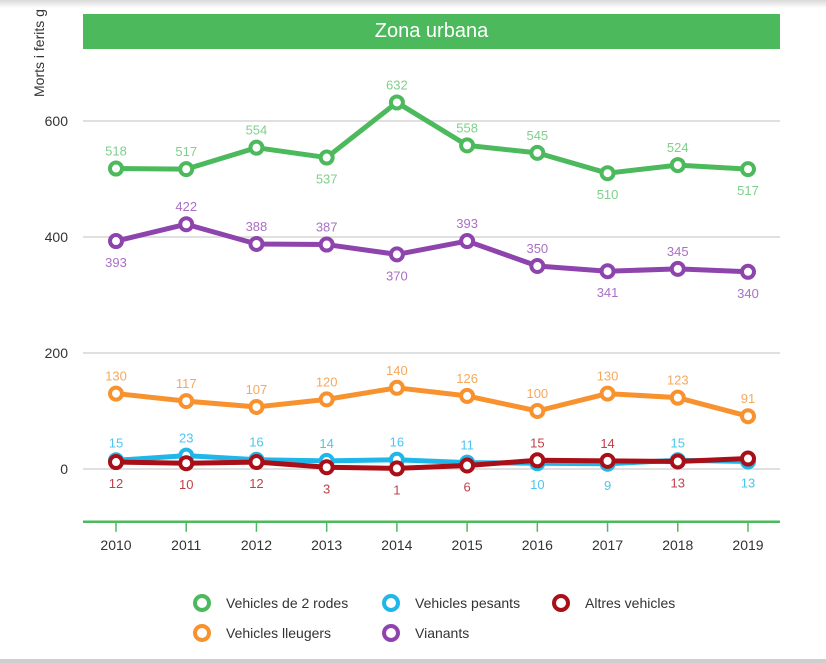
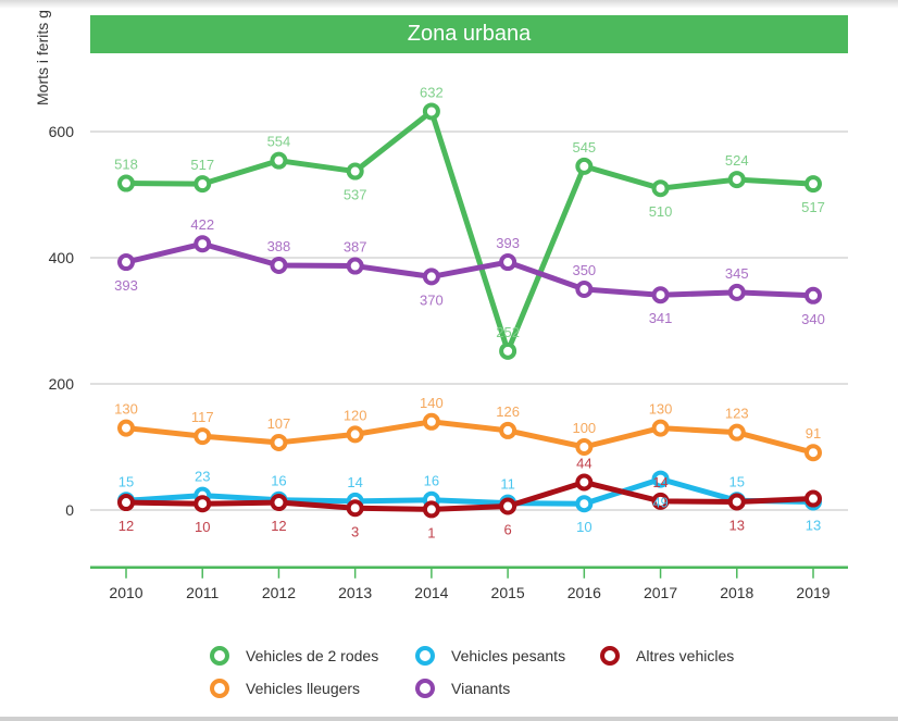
Vehicles de 2 rodes/2015: 558 -> 252
Altres vehicles/2016: 15 -> 44
Vehicles pesants/2017: 9 -> 49
